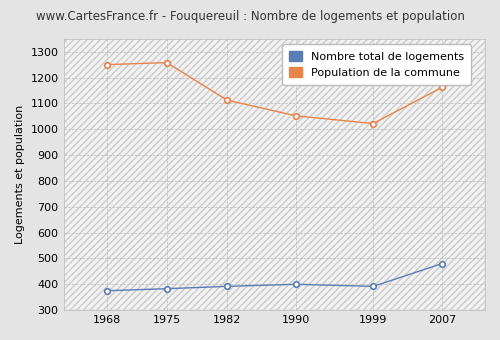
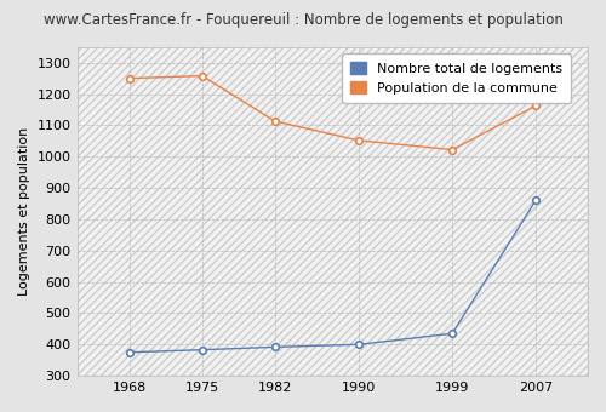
Nombre total de logements/1999: 392 -> 435
Nombre total de logements/2007: 480 -> 860
